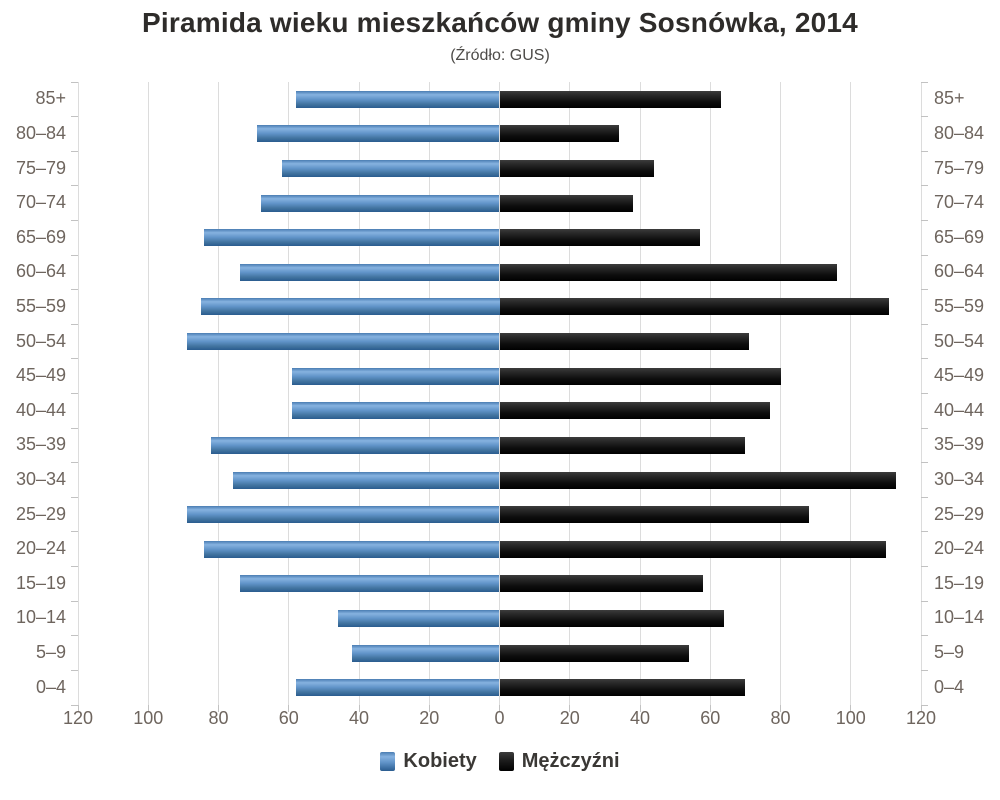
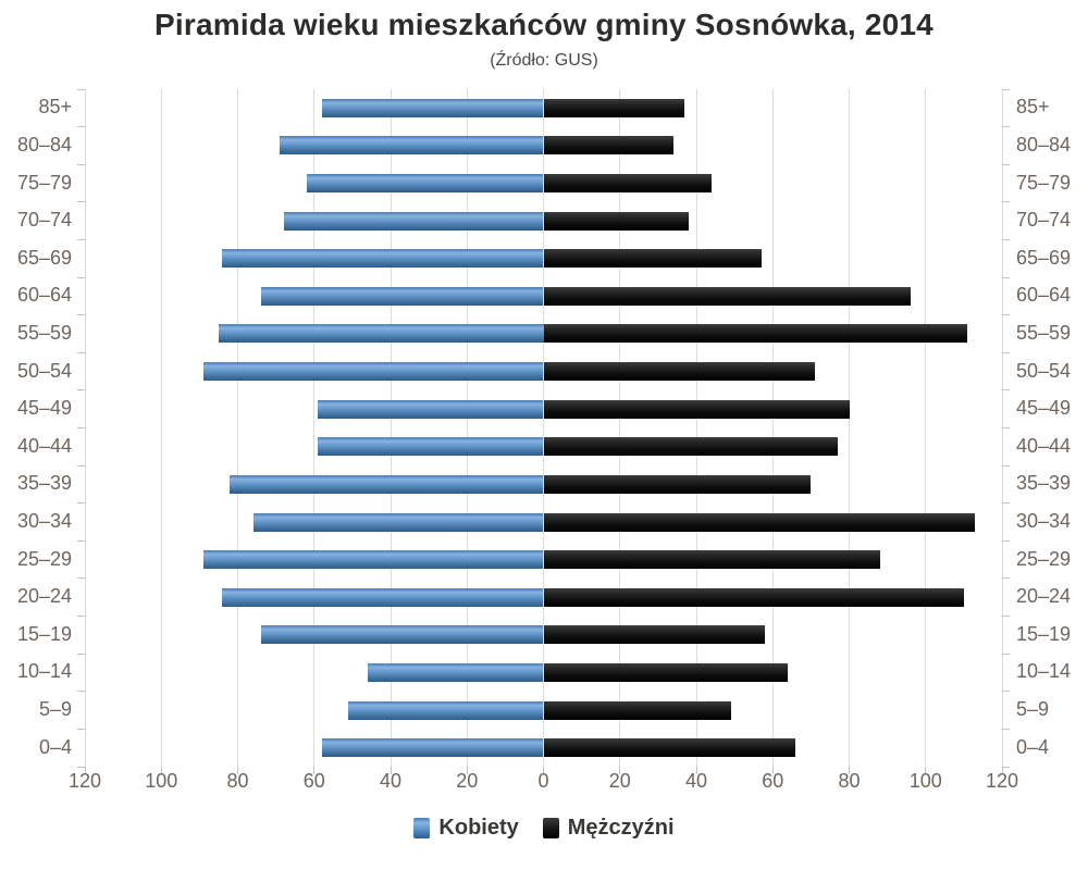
Mężczyźni/85+: 63 -> 37
Kobiety/5–9: 42 -> 51
Mężczyźni/5–9: 54 -> 49
Mężczyźni/0–4: 70 -> 66
